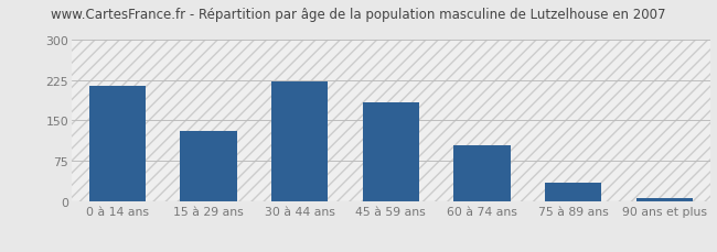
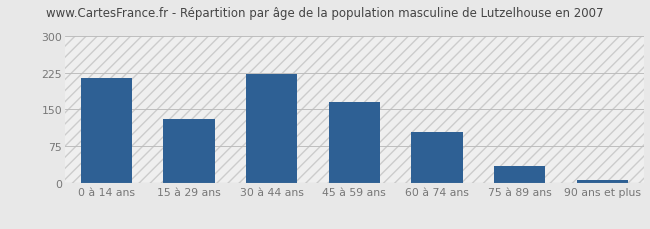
45 à 59 ans: 183 -> 165
